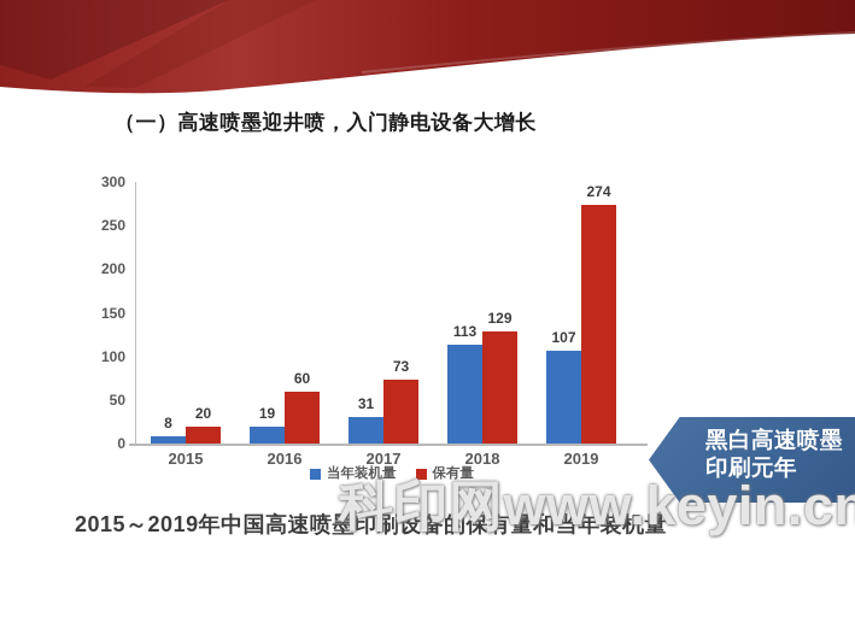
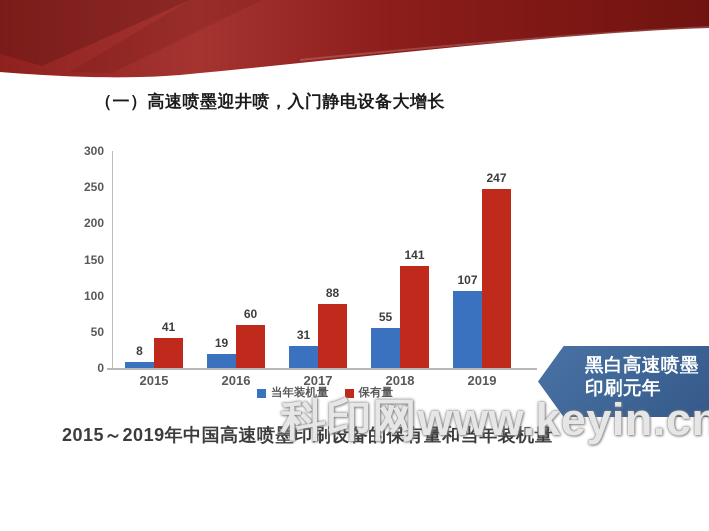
保有量/2015: 20 -> 41
保有量/2017: 73 -> 88
当年装机量/2018: 113 -> 55
保有量/2018: 129 -> 141
保有量/2019: 274 -> 247
